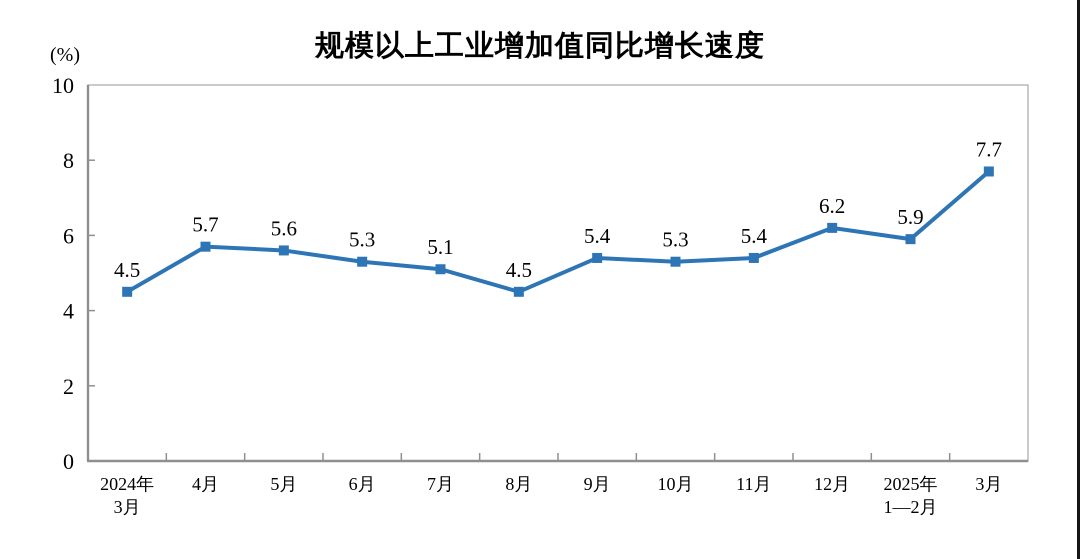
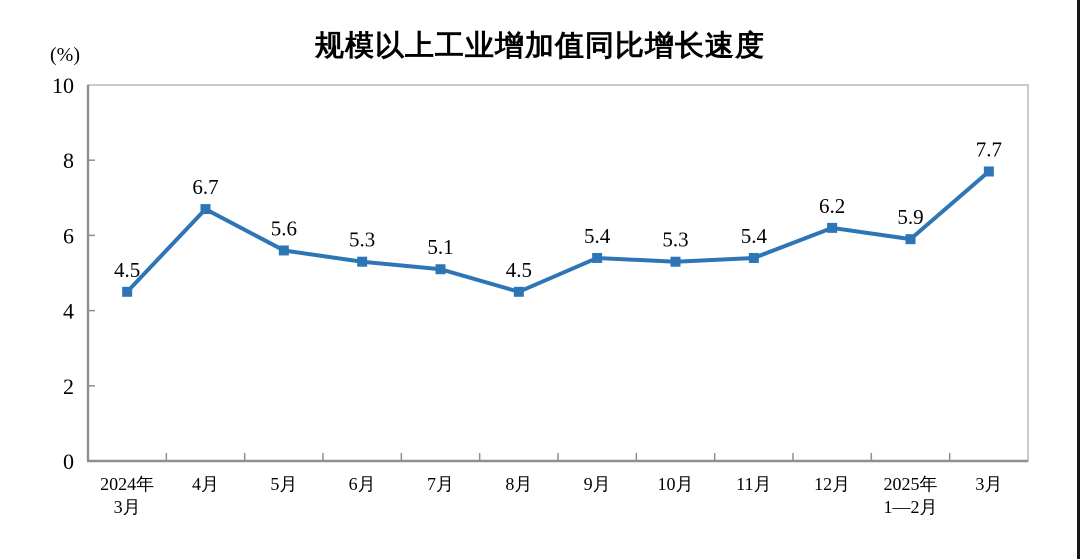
4月: 5.7 -> 6.7
